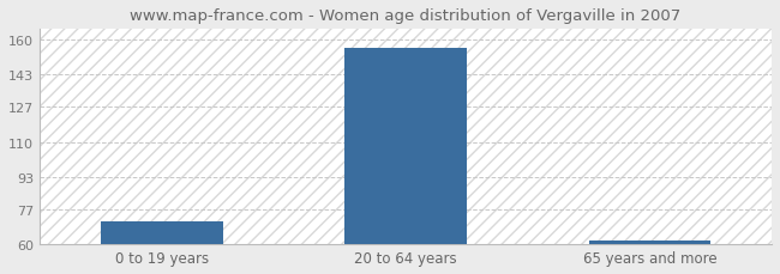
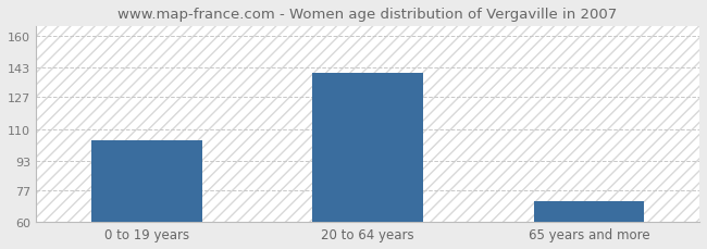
0 to 19 years: 71 -> 104
20 to 64 years: 156 -> 140
65 years and more: 62 -> 71
